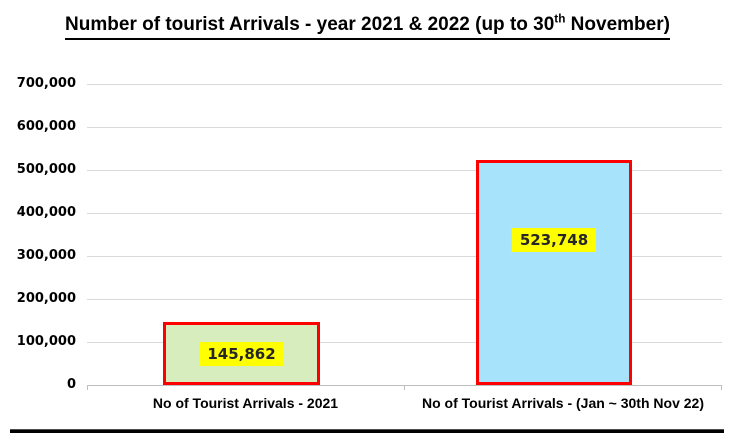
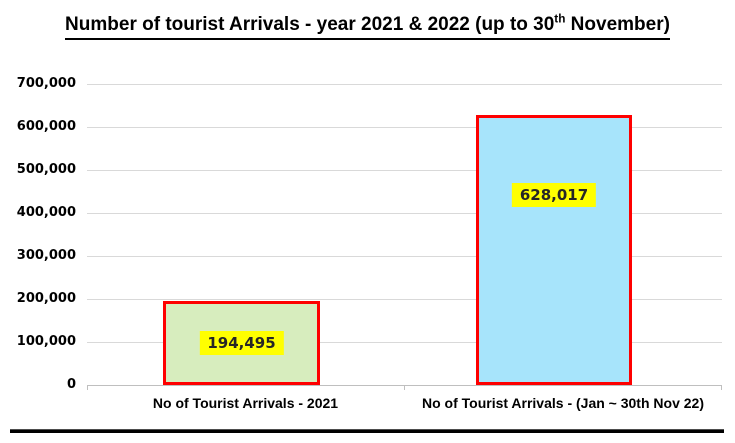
No of Tourist Arrivals - 2021: 145,862 -> 194,495
No of Tourist Arrivals - (Jan ~ 30th Nov 22): 523,748 -> 628,017
